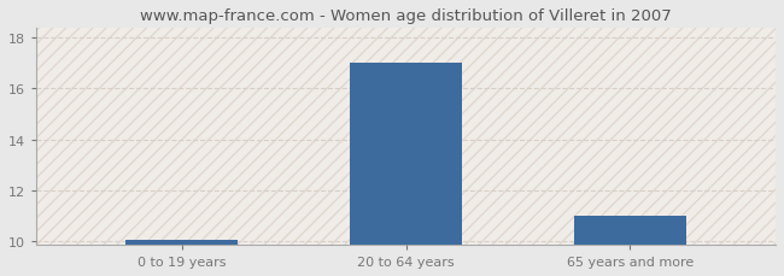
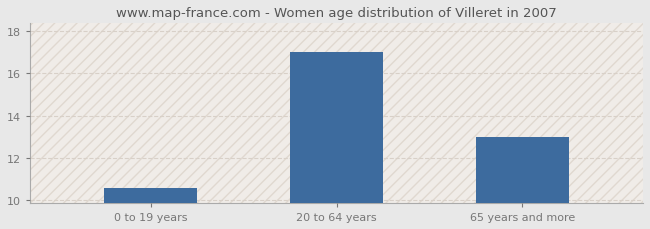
0 to 19 years: 10.05 -> 10.55
65 years and more: 11.00 -> 13.00
